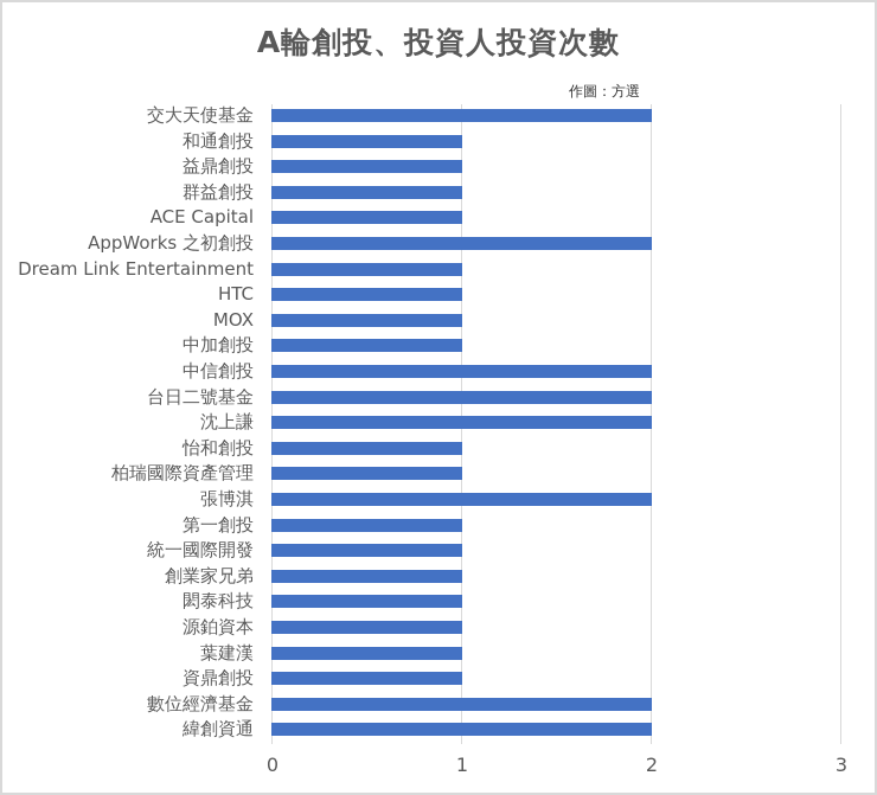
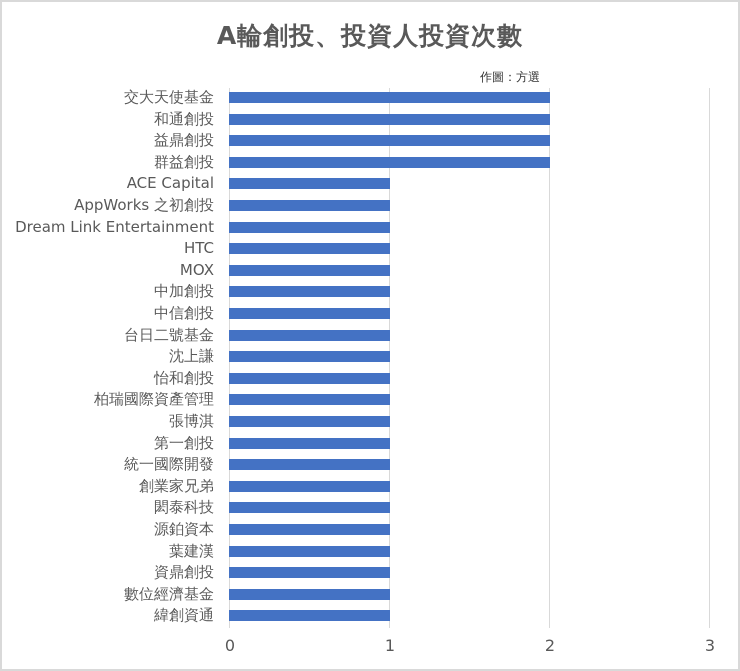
和通創投: 1 -> 2
益鼎創投: 1 -> 2
群益創投: 1 -> 2
AppWorks 之初創投: 2 -> 1
中信創投: 2 -> 1
台日二號基金: 2 -> 1
沈上謙: 2 -> 1
張博淇: 2 -> 1
數位經濟基金: 2 -> 1
緯創資通: 2 -> 1
